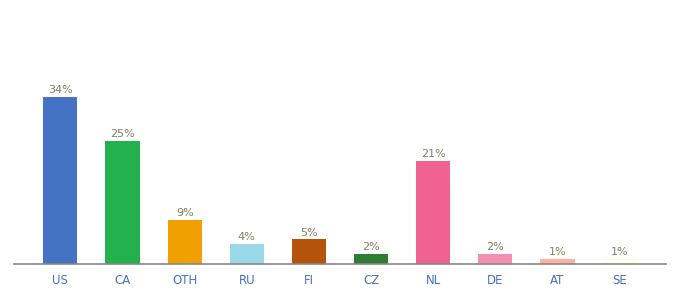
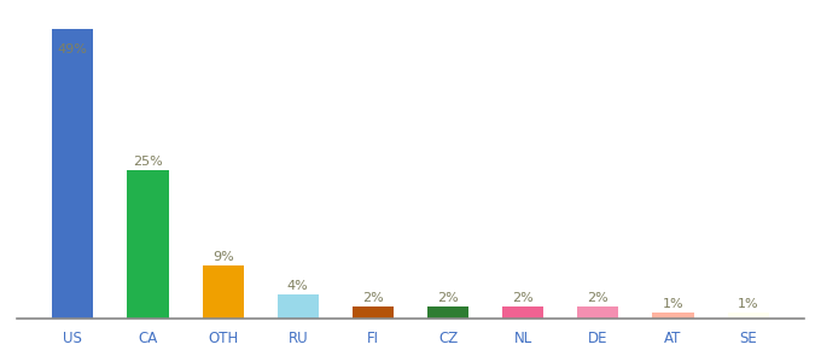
US: 34% -> 49%
FI: 5% -> 2%
NL: 21% -> 2%
